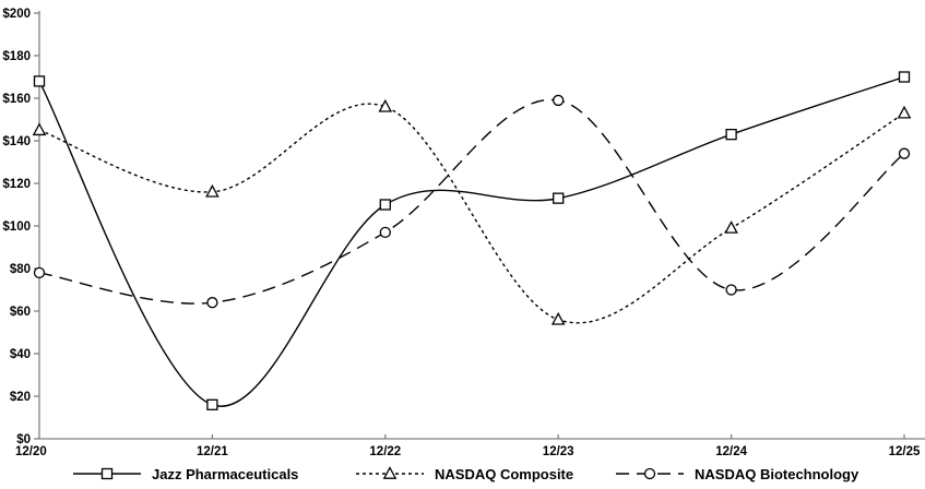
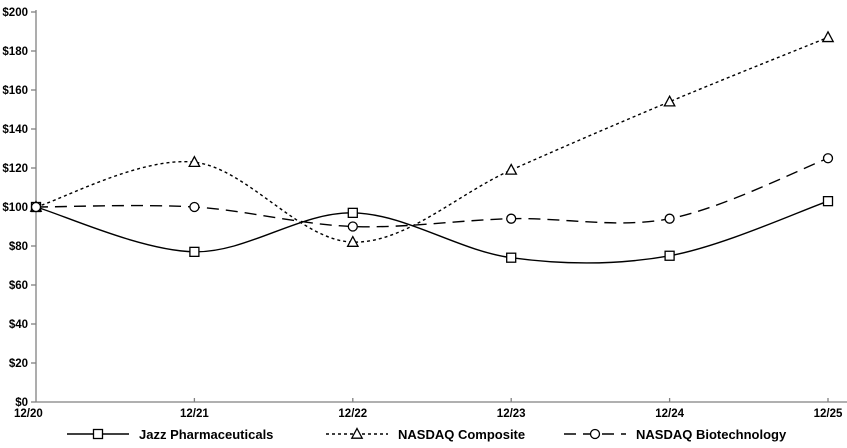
Jazz Pharmaceuticals/12/20: $168 -> $100
NASDAQ Composite/12/20: $145 -> $100
NASDAQ Biotechnology/12/20: $78 -> $100
Jazz Pharmaceuticals/12/21: $16 -> $77
NASDAQ Composite/12/21: $116 -> $123
NASDAQ Biotechnology/12/21: $64 -> $100
Jazz Pharmaceuticals/12/22: $110 -> $97
NASDAQ Composite/12/22: $156 -> $82
NASDAQ Biotechnology/12/22: $97 -> $90
Jazz Pharmaceuticals/12/23: $113 -> $74
NASDAQ Composite/12/23: $56 -> $119
NASDAQ Biotechnology/12/23: $159 -> $94
Jazz Pharmaceuticals/12/24: $143 -> $75
NASDAQ Composite/12/24: $99 -> $154
NASDAQ Biotechnology/12/24: $70 -> $94
Jazz Pharmaceuticals/12/25: $170 -> $103
NASDAQ Composite/12/25: $153 -> $187
NASDAQ Biotechnology/12/25: $134 -> $125
